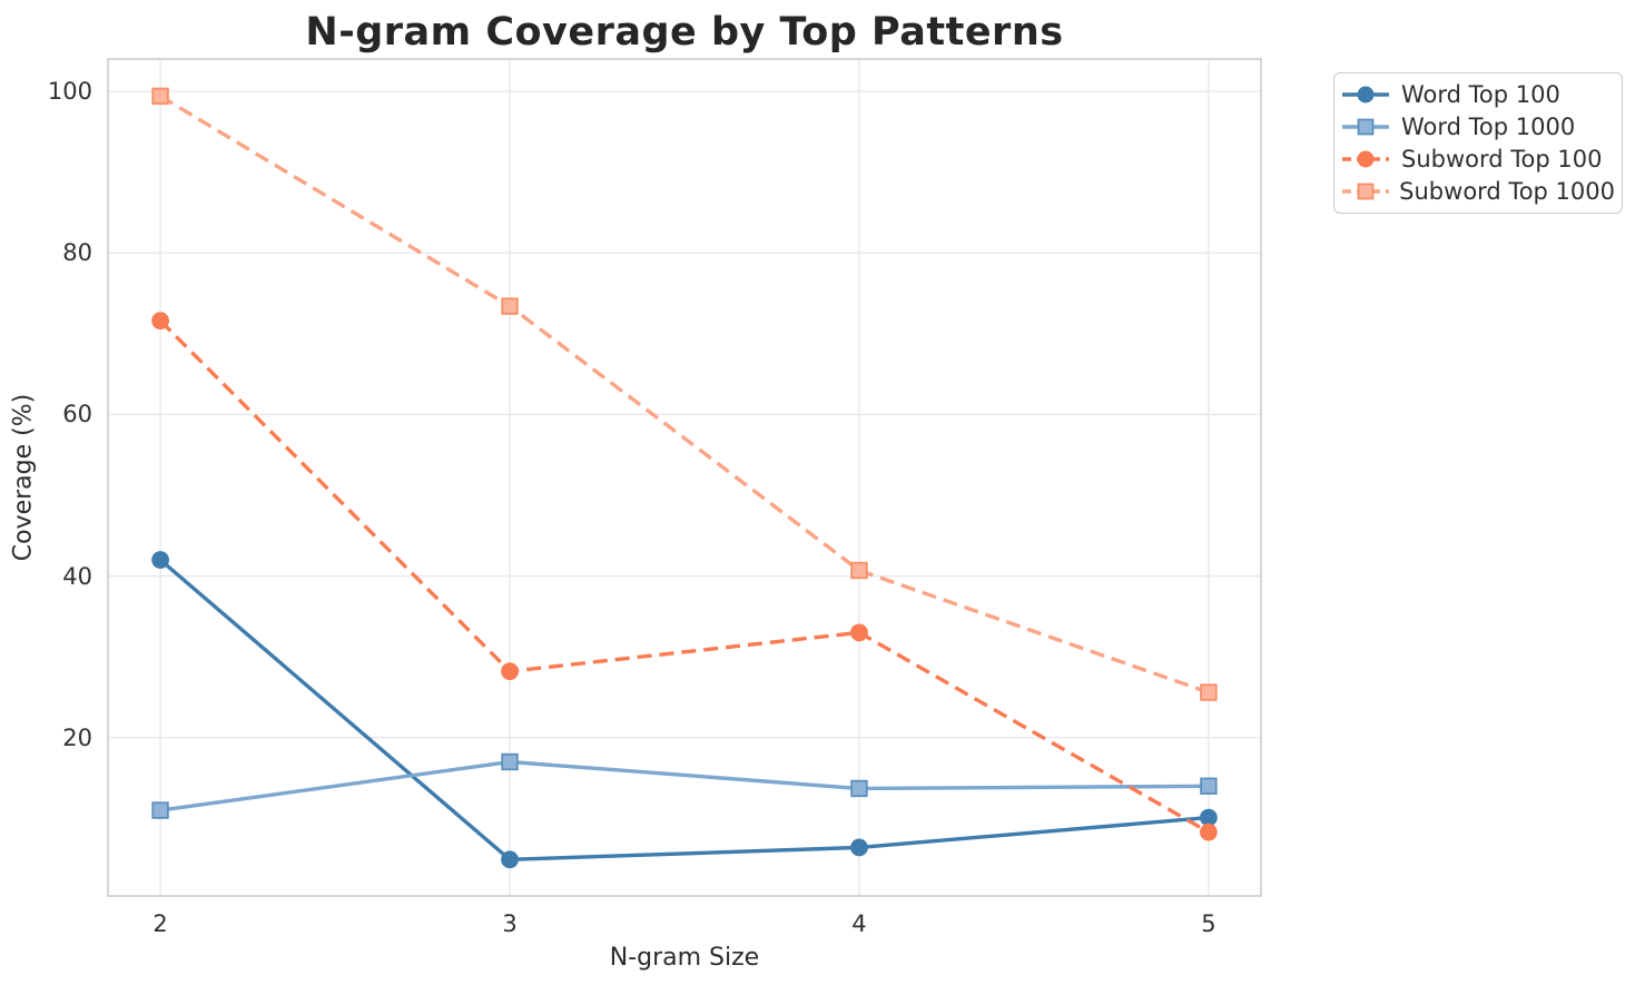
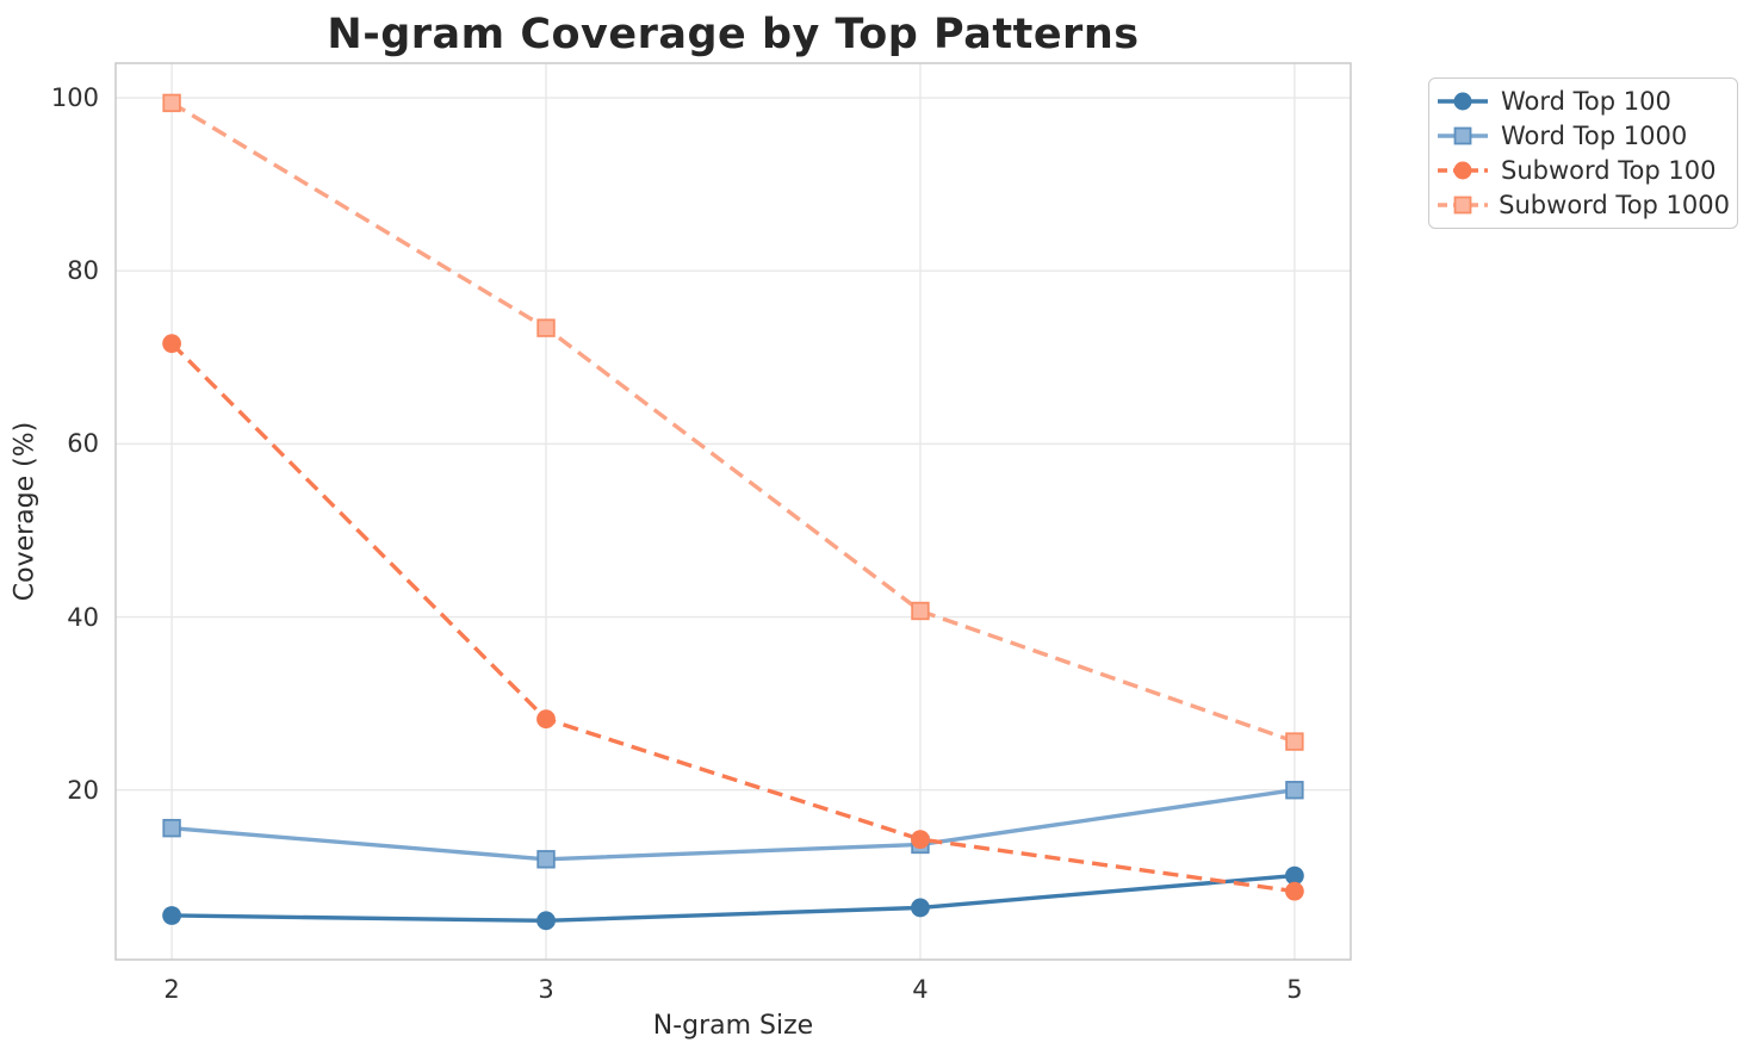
Word Top 100/2: 42 -> 6
Word Top 1000/2: 11 -> 16
Word Top 1000/3: 17 -> 12
Subword Top 100/4: 33 -> 14
Word Top 1000/5: 14 -> 20
